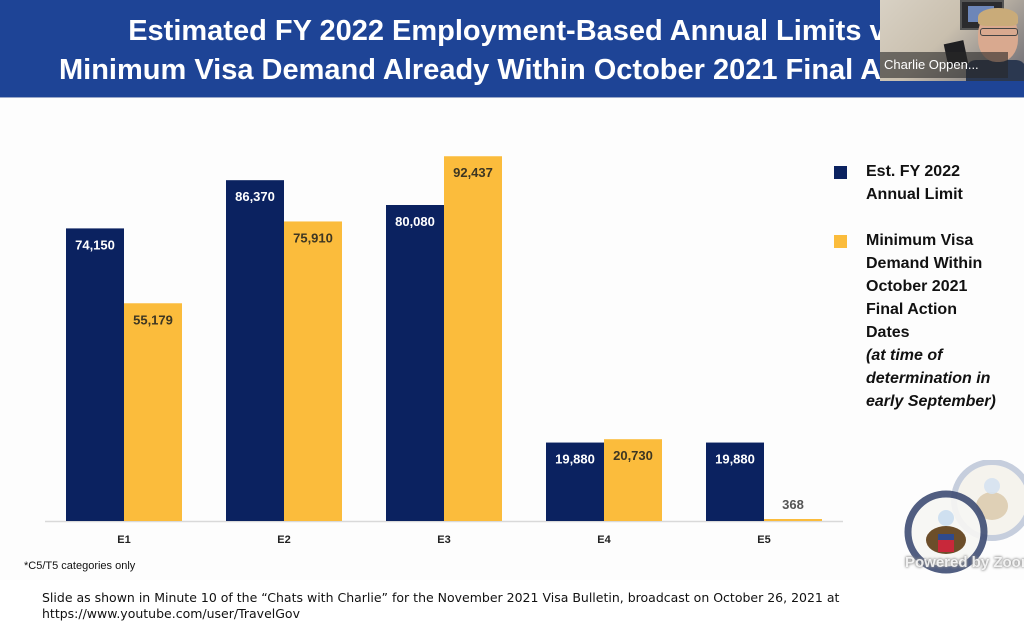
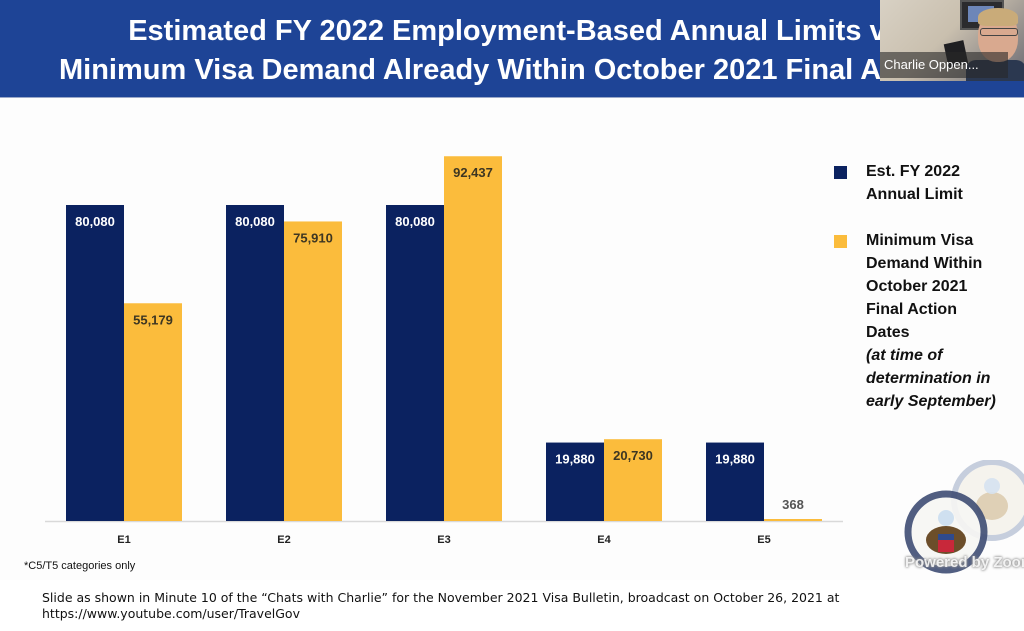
Est. FY 2022 Annual Limit/E1: 74,150 -> 80,080
Est. FY 2022 Annual Limit/E2: 86,370 -> 80,080
